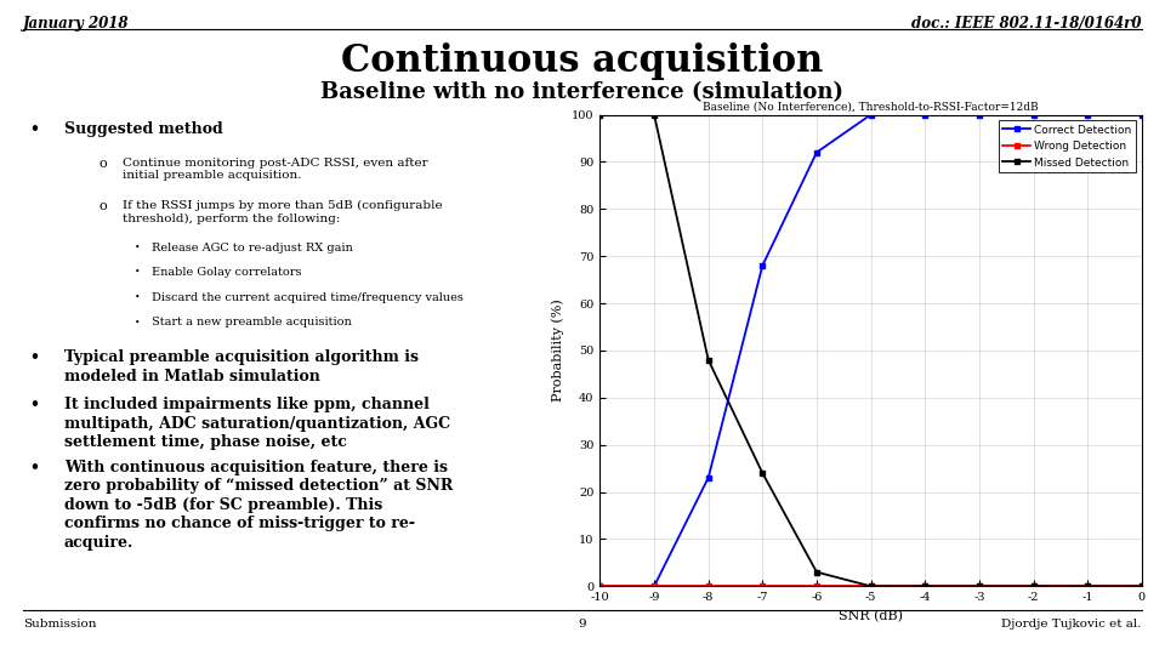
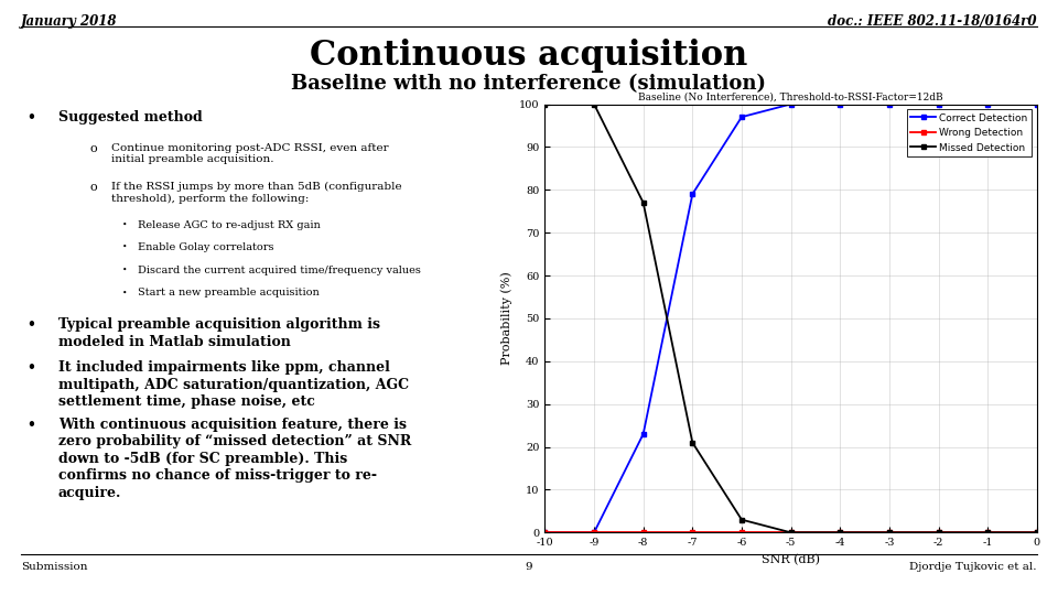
Missed Detection/-8: 48 -> 77
Correct Detection/-7: 68 -> 79
Missed Detection/-7: 24 -> 21
Correct Detection/-6: 92 -> 97
